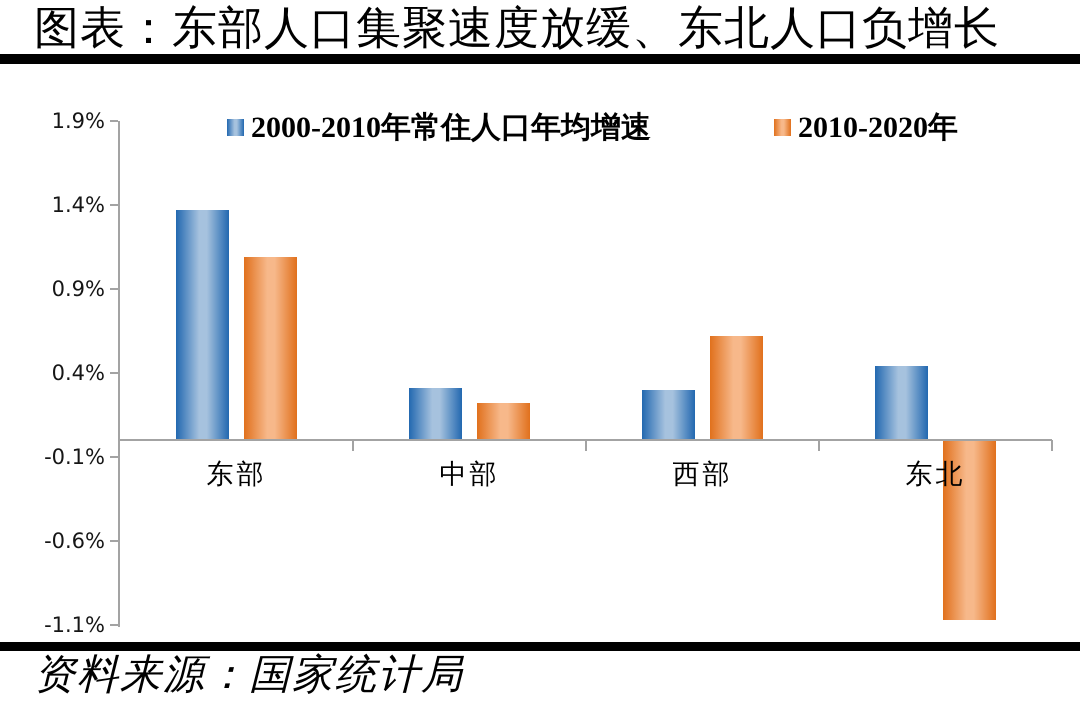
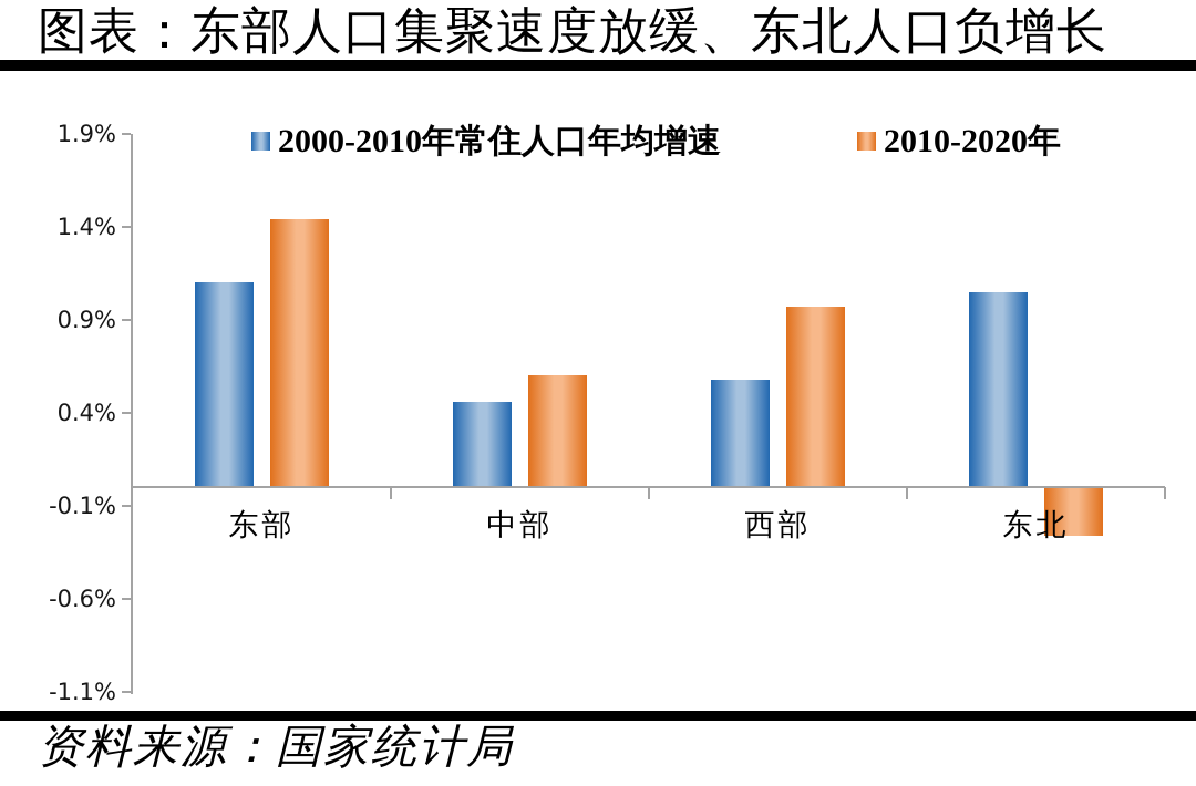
2000-2010年常住人口年均增速/东部: 1.37% -> 1.10%
2010-2020年/东部: 1.09% -> 1.44%
2000-2010年常住人口年均增速/中部: 0.31% -> 0.46%
2010-2020年/中部: 0.22% -> 0.60%
2000-2010年常住人口年均增速/西部: 0.30% -> 0.58%
2010-2020年/西部: 0.62% -> 0.97%
2000-2010年常住人口年均增速/东北: 0.44% -> 1.05%
2010-2020年/东北: -1.07% -> -0.26%
